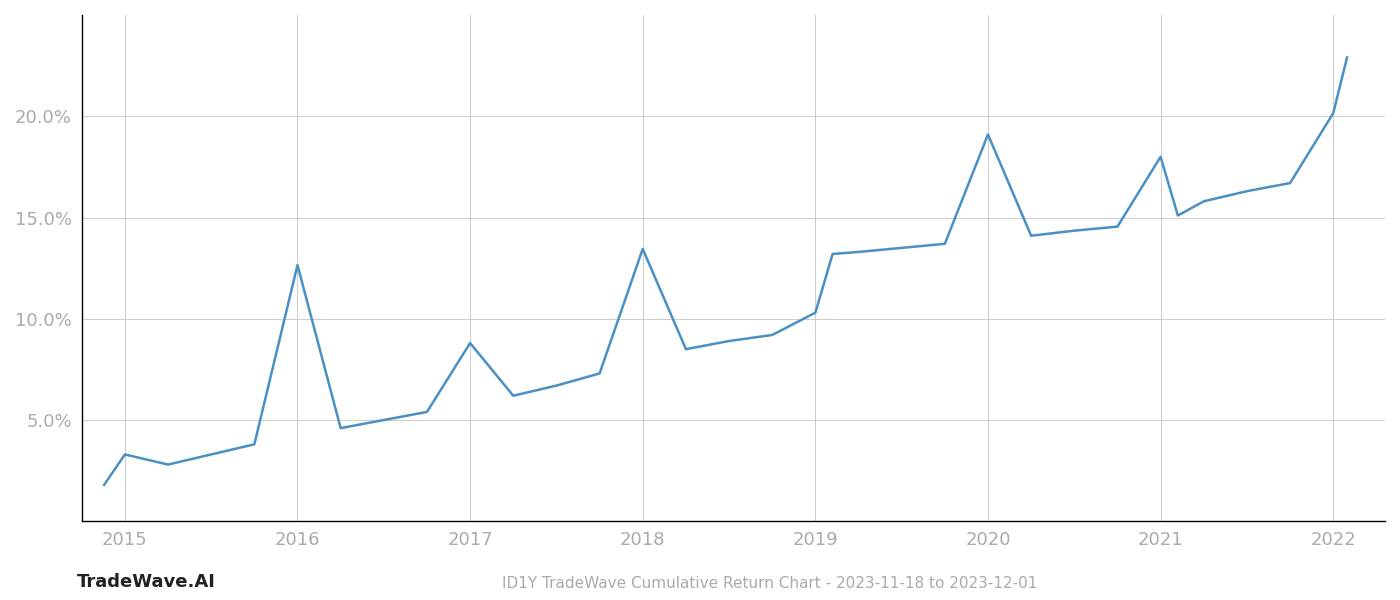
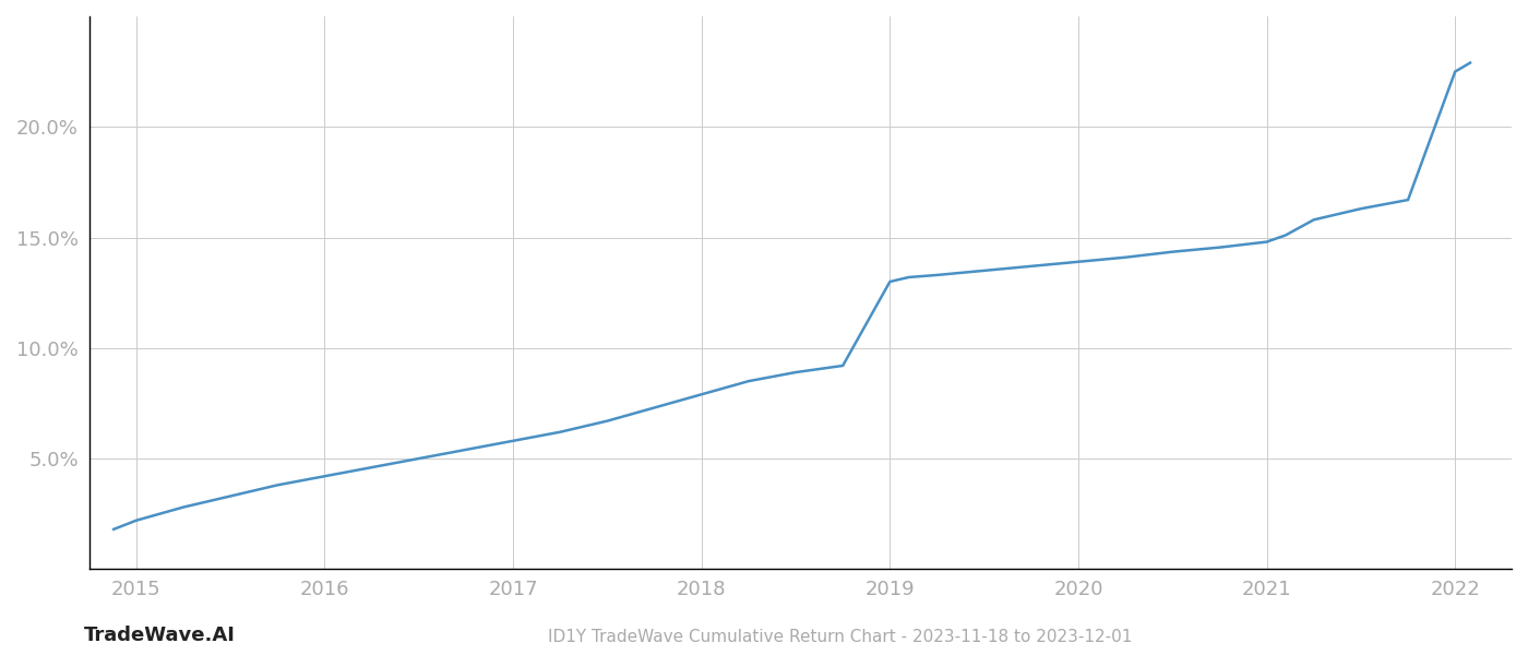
2015: 3.30% -> 2.20%
2016: 12.65% -> 4.20%
2017: 8.80% -> 5.80%
2018: 13.45% -> 7.90%
2019: 10.30% -> 13.00%
2020: 19.10% -> 13.90%
2021: 18.00% -> 14.80%
2022: 20.15% -> 22.50%
